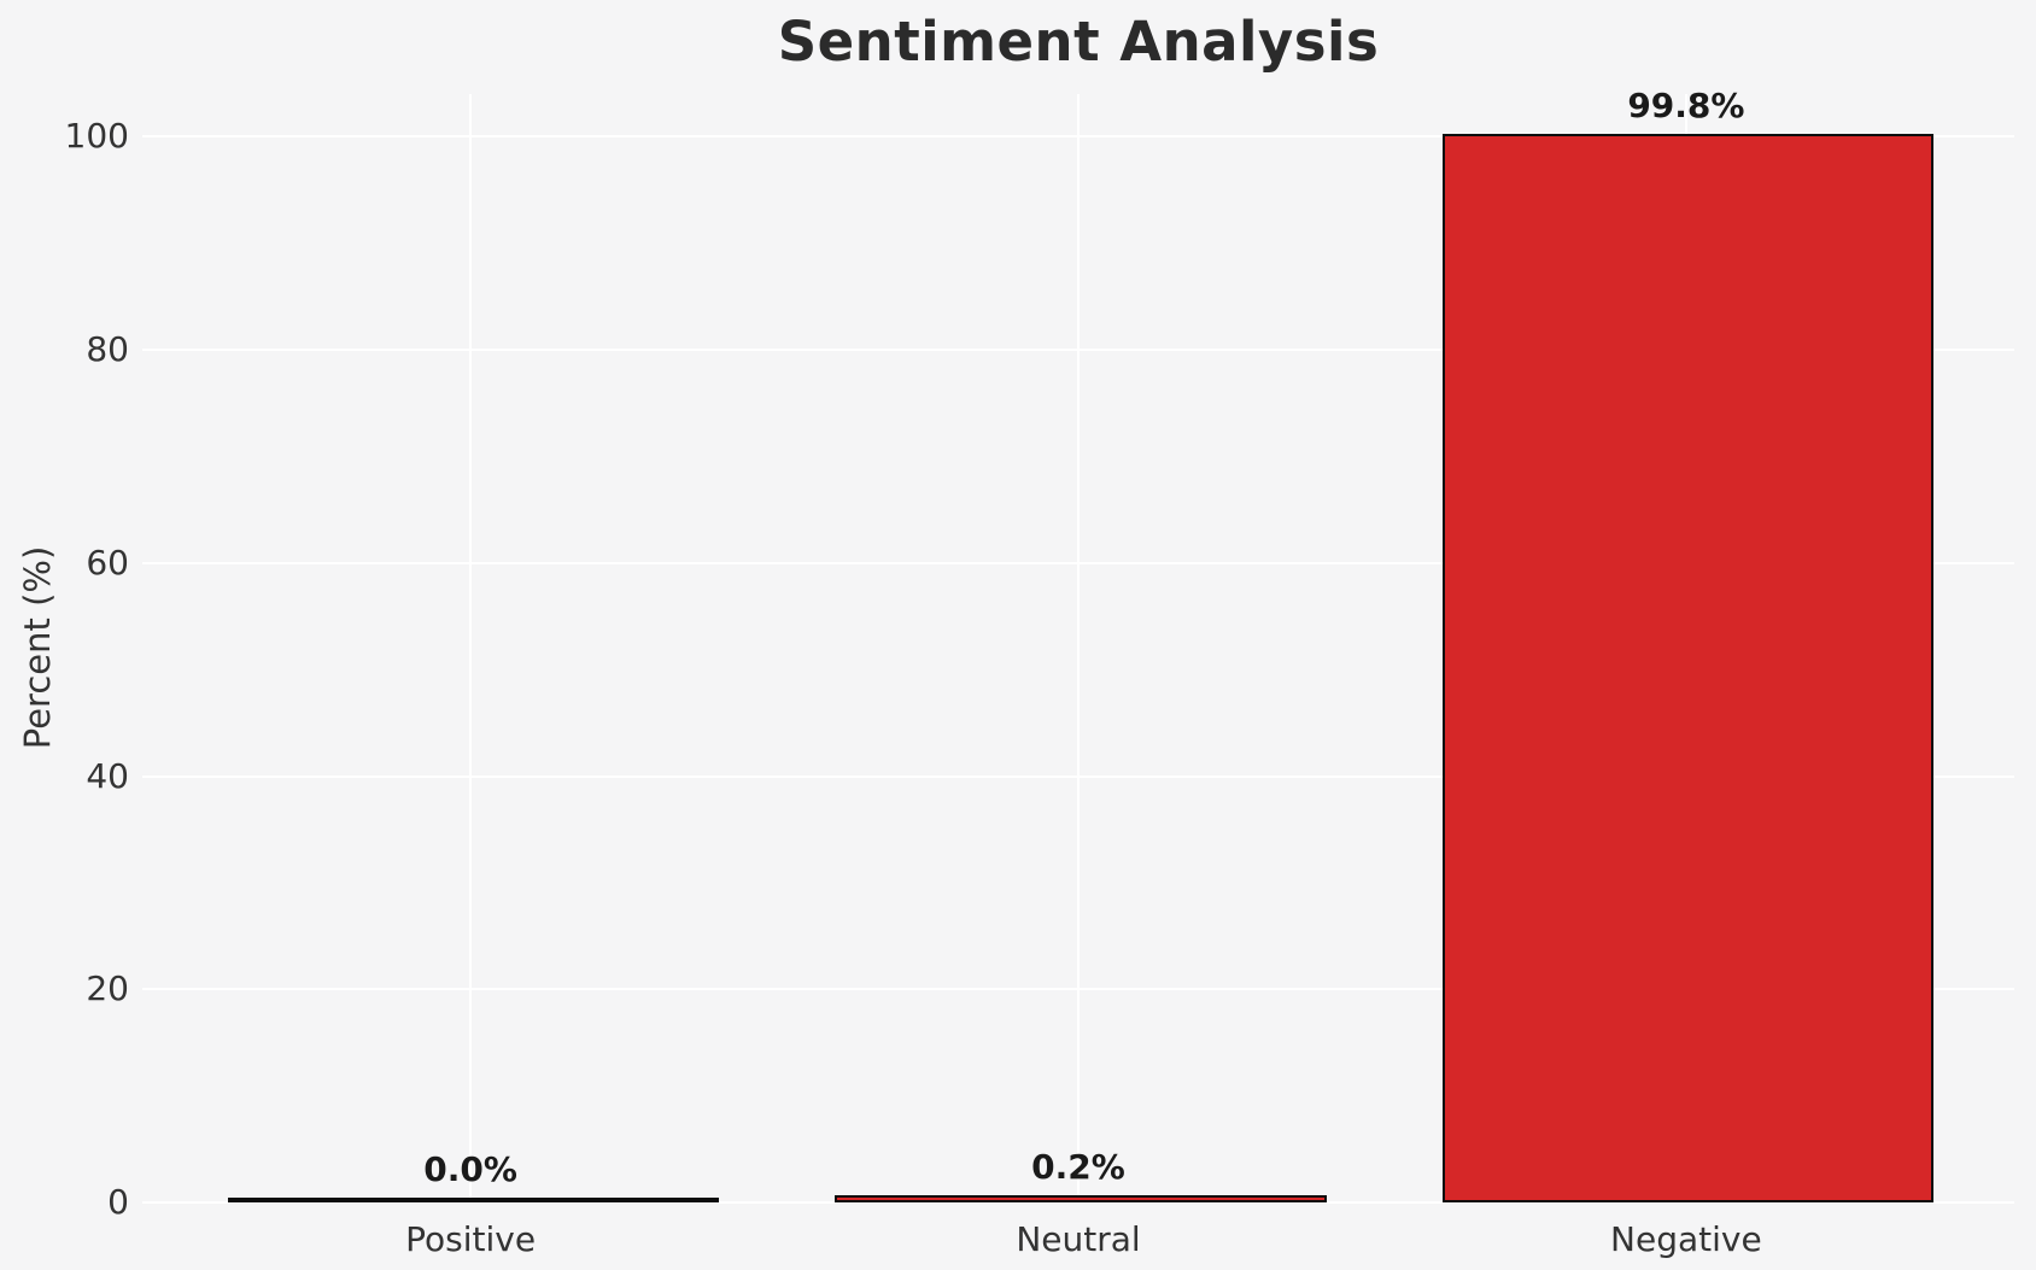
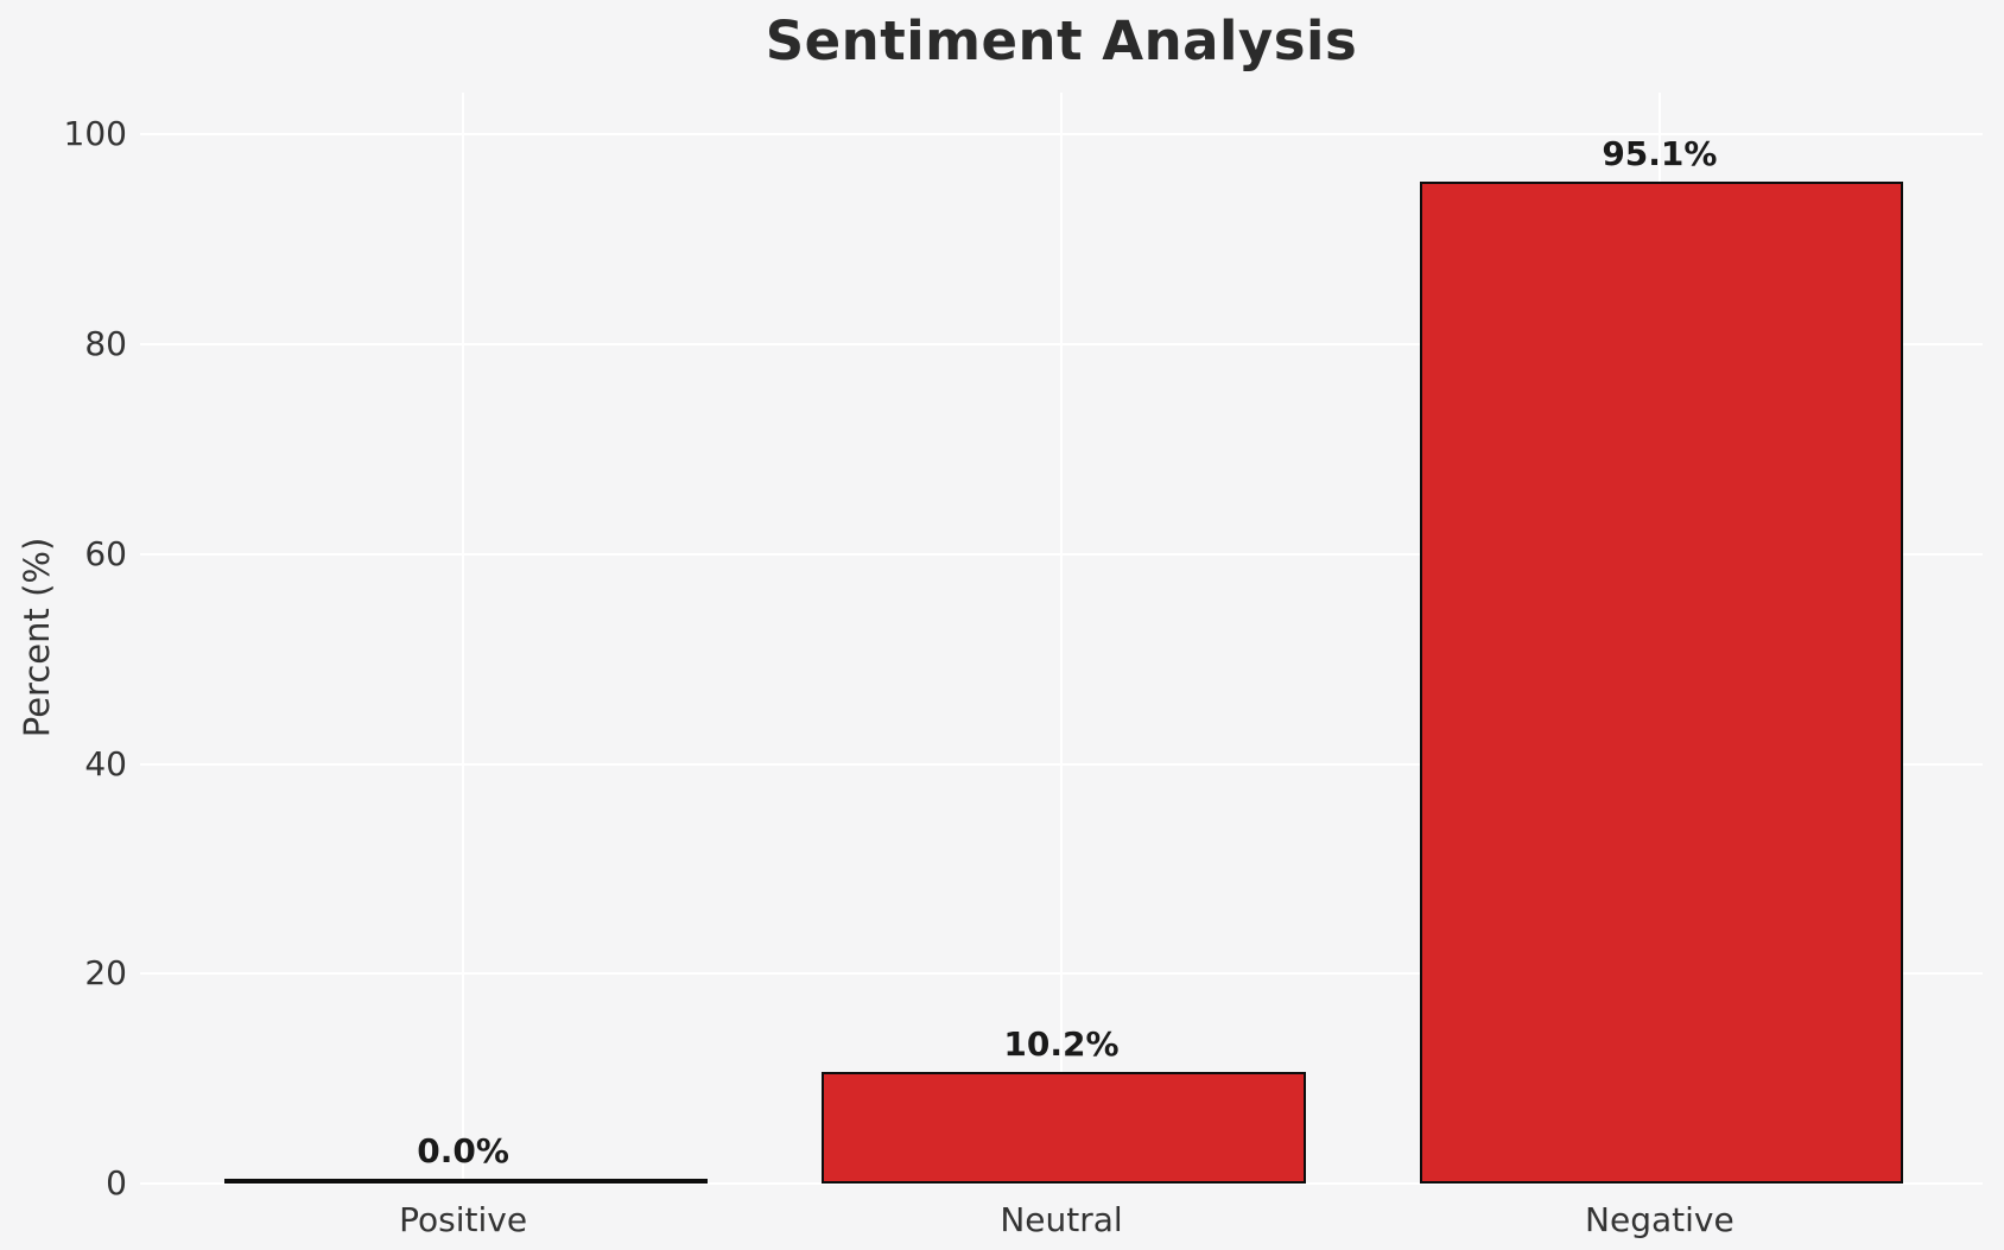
Neutral: 0.2% -> 10.2%
Negative: 99.8% -> 95.1%
